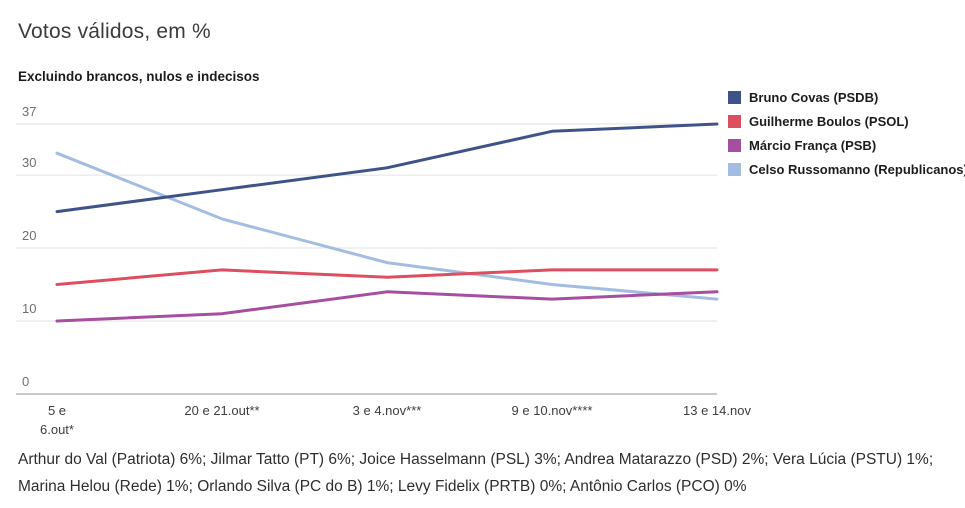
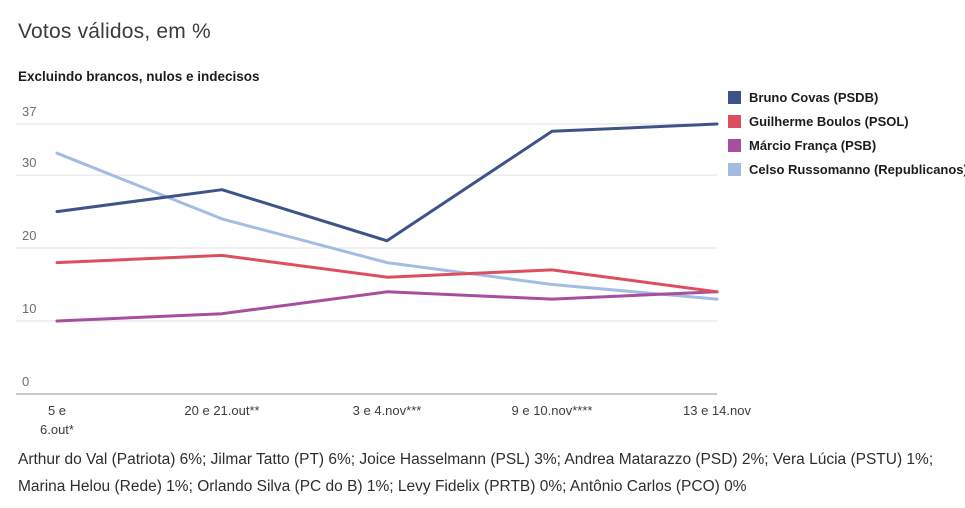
Guilherme Boulos (PSOL)/5 e 6.out*: 15 -> 18
Guilherme Boulos (PSOL)/20 e 21.out**: 17 -> 19
Bruno Covas (PSDB)/3 e 4.nov***: 31 -> 21
Guilherme Boulos (PSOL)/13 e 14.nov: 17 -> 14
